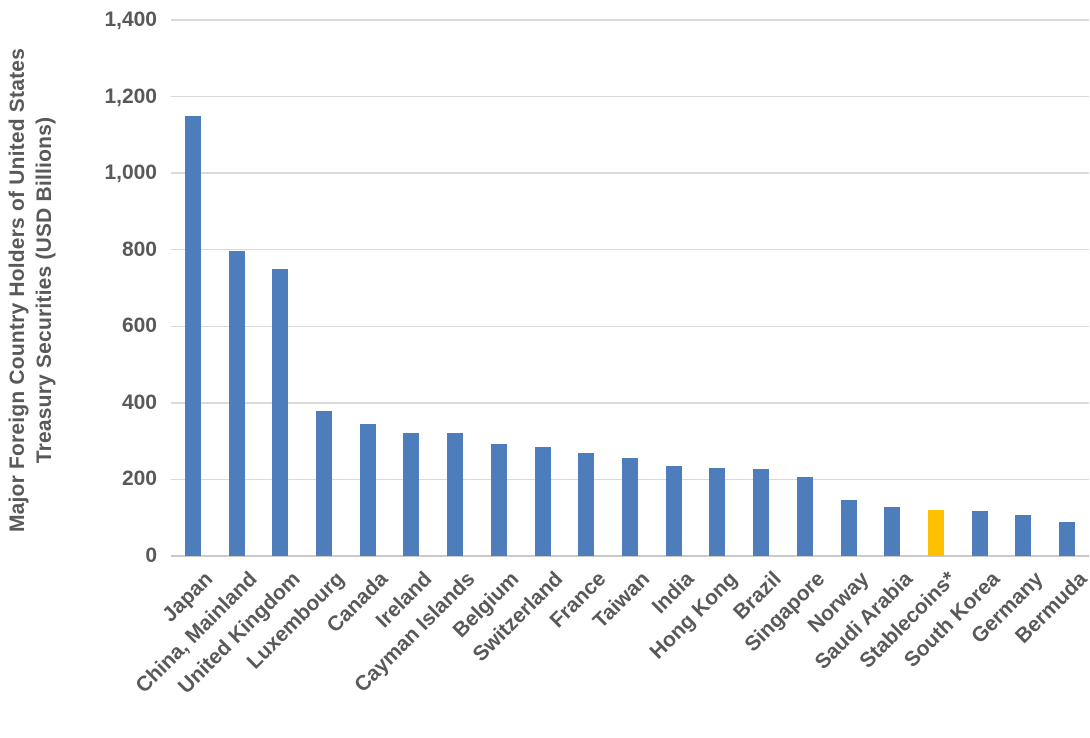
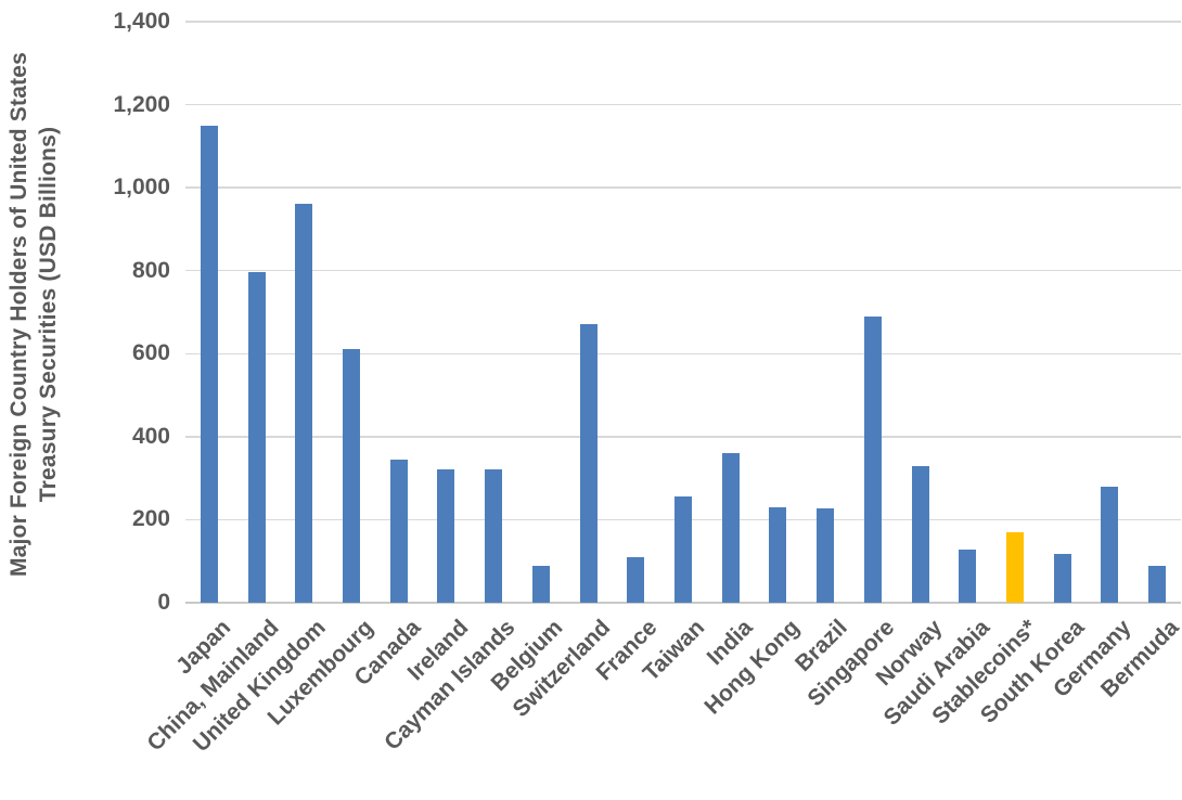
United Kingdom: 750 -> 960
Luxembourg: 380 -> 610
Belgium: 290 -> 90
Switzerland: 280 -> 670
France: 270 -> 110
India: 240 -> 360
Singapore: 210 -> 690
Norway: 140 -> 330
Stablecoins*: 120 -> 170
Germany: 110 -> 280
